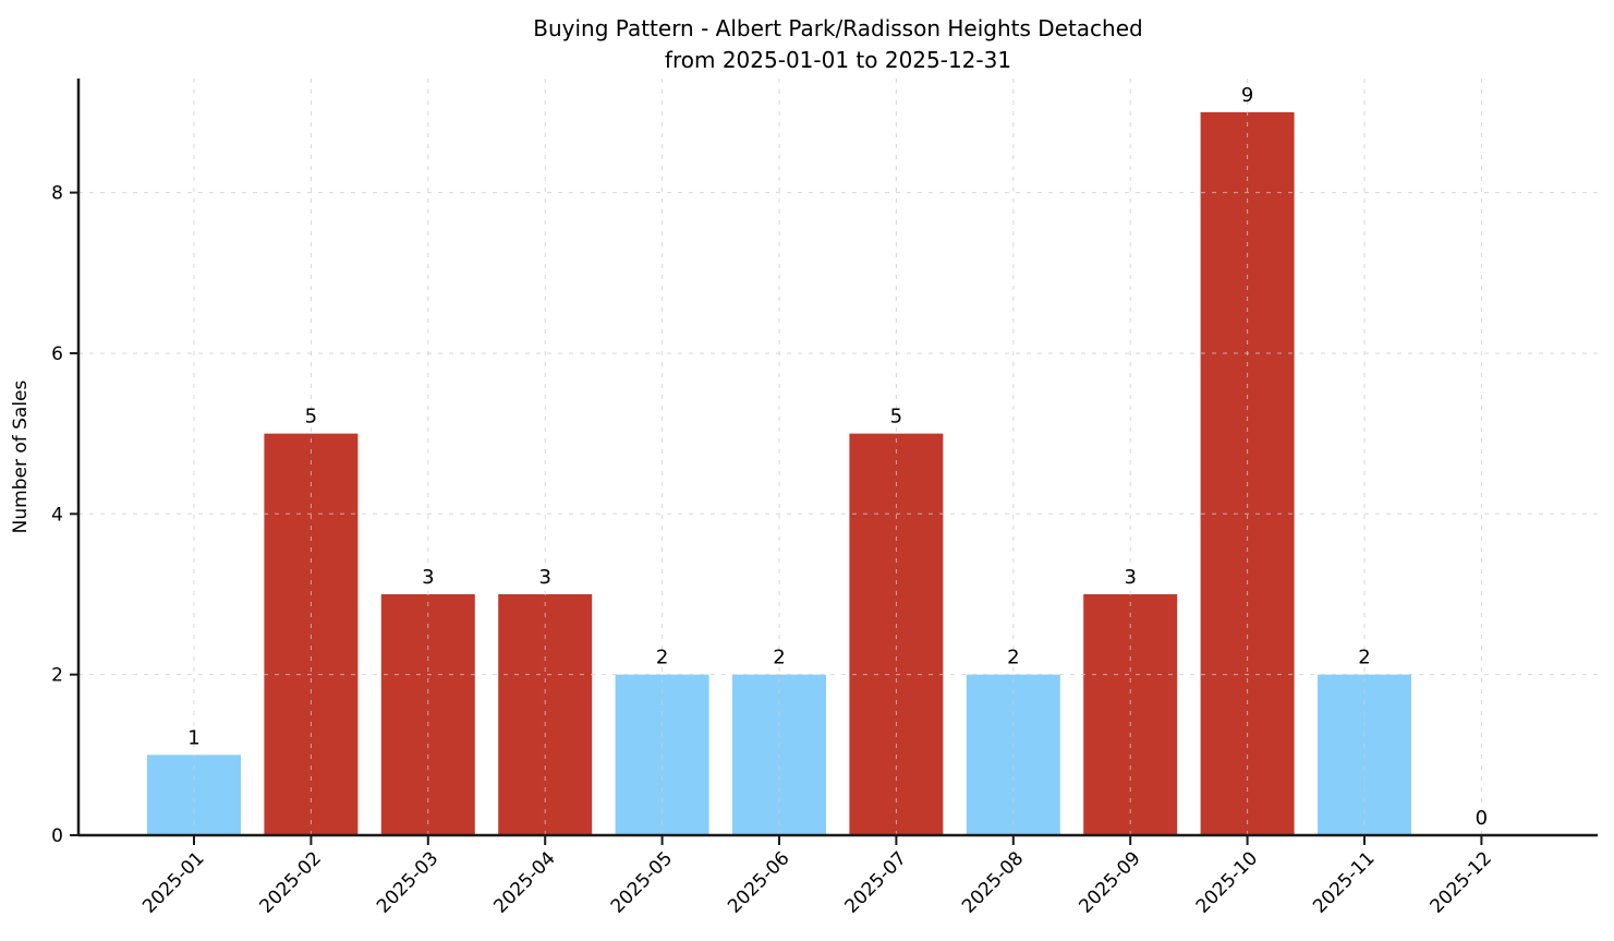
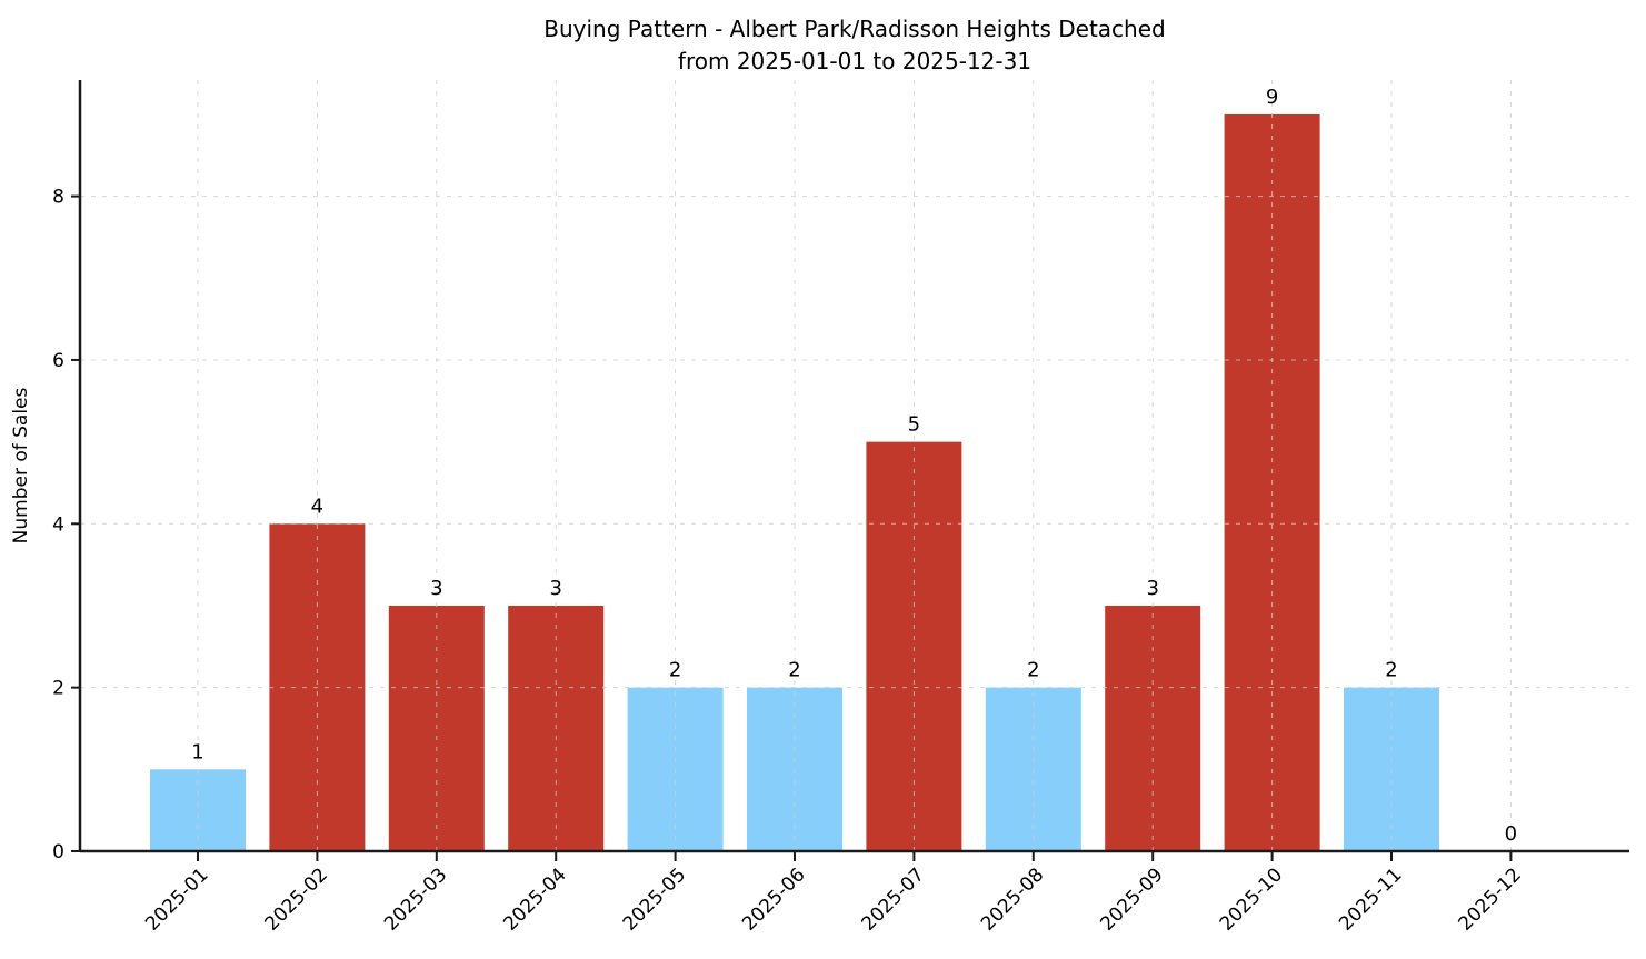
2025-02: 5 -> 4
